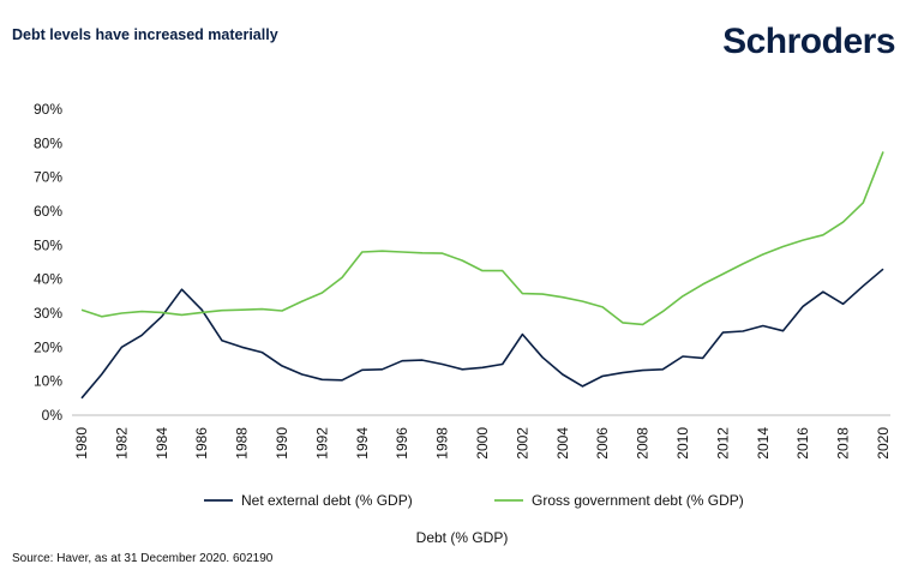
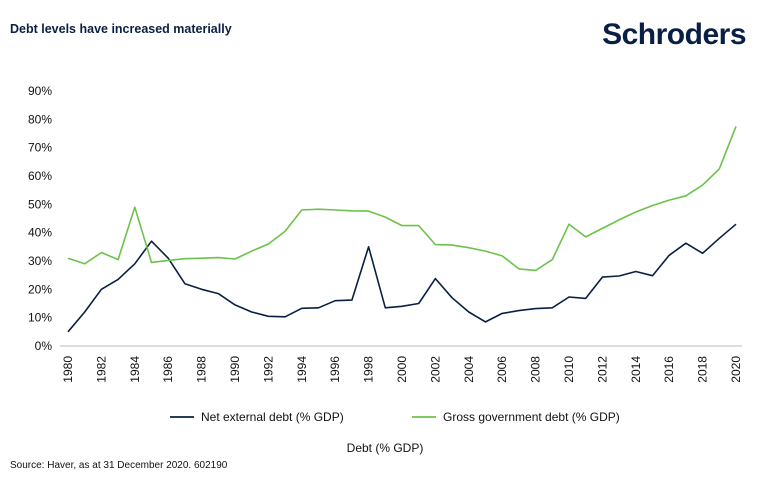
Gross government debt (% GDP)/1982: 30% -> 33%
Gross government debt (% GDP)/1984: 30% -> 49%
Net external debt (% GDP)/1998: 15% -> 35%
Gross government debt (% GDP)/2010: 35% -> 43%
